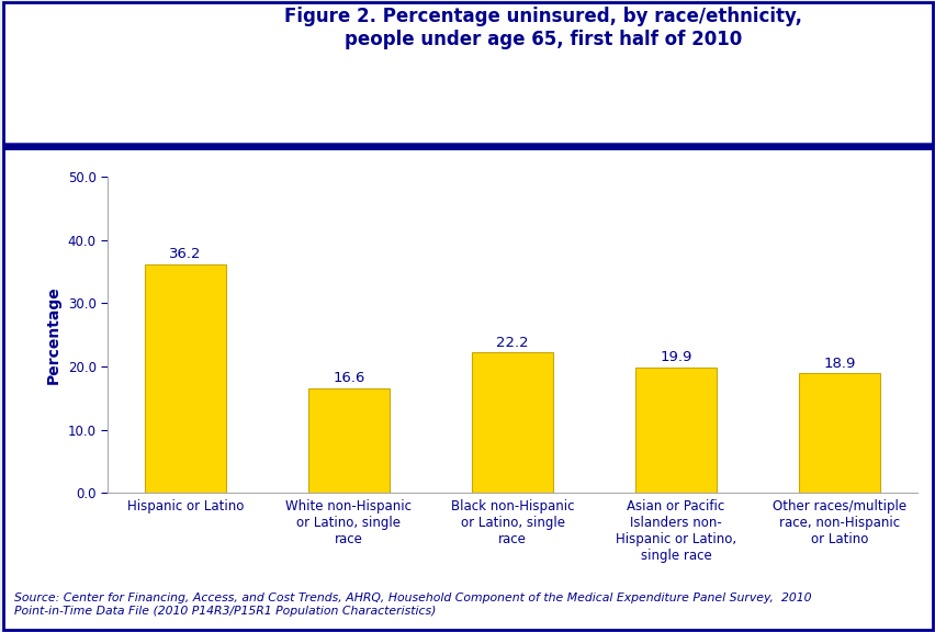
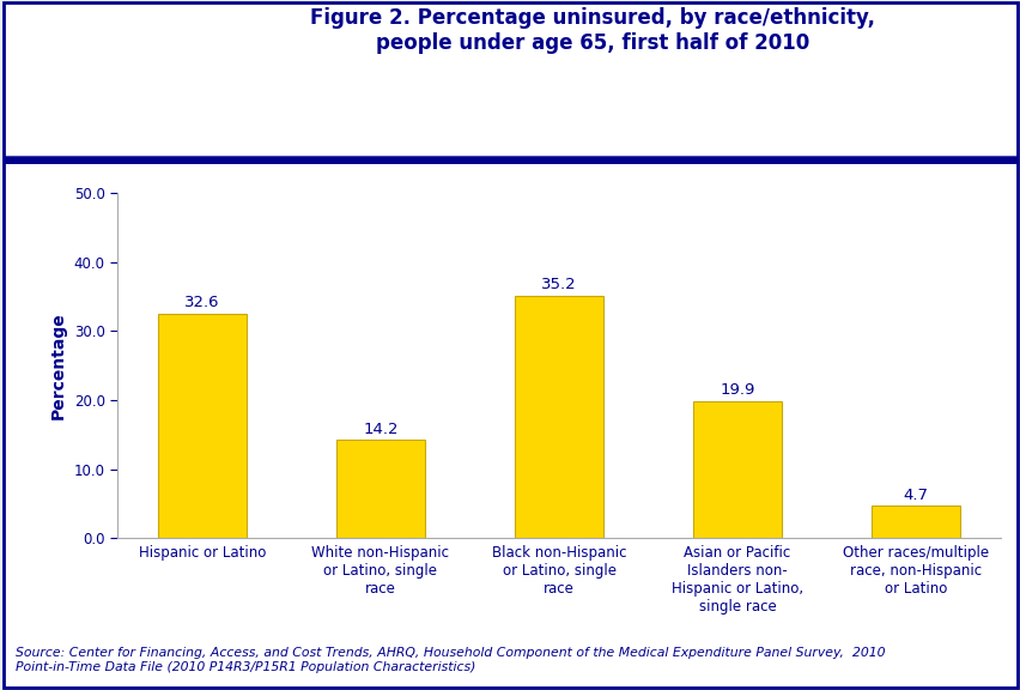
Hispanic or Latino: 36.2 -> 32.6
White non-Hispanic or Latino, single race: 16.6 -> 14.2
Black non-Hispanic or Latino, single race: 22.2 -> 35.2
Other races/multiple race, non-Hispanic or Latino: 18.9 -> 4.7
